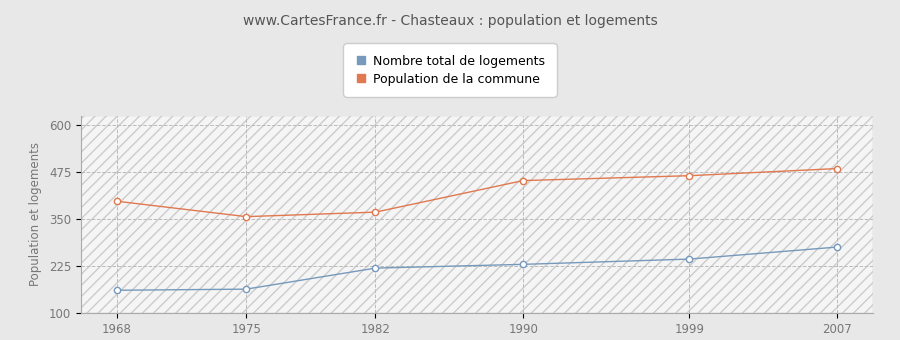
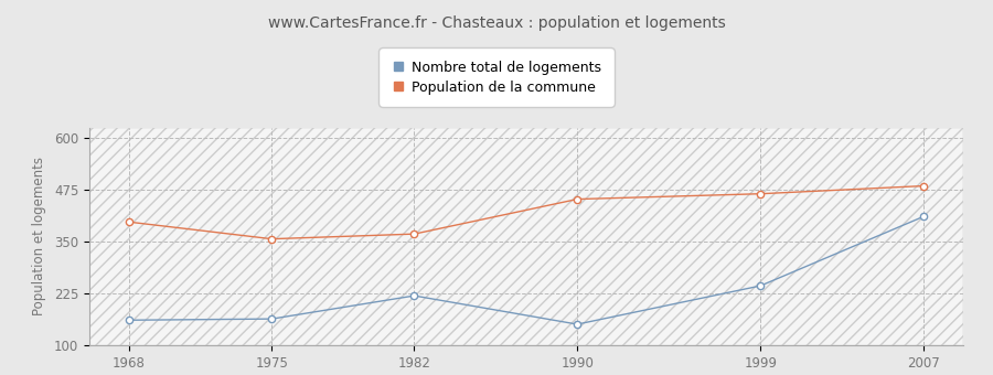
Nombre total de logements/1990: 229 -> 150
Nombre total de logements/2007: 275 -> 410
